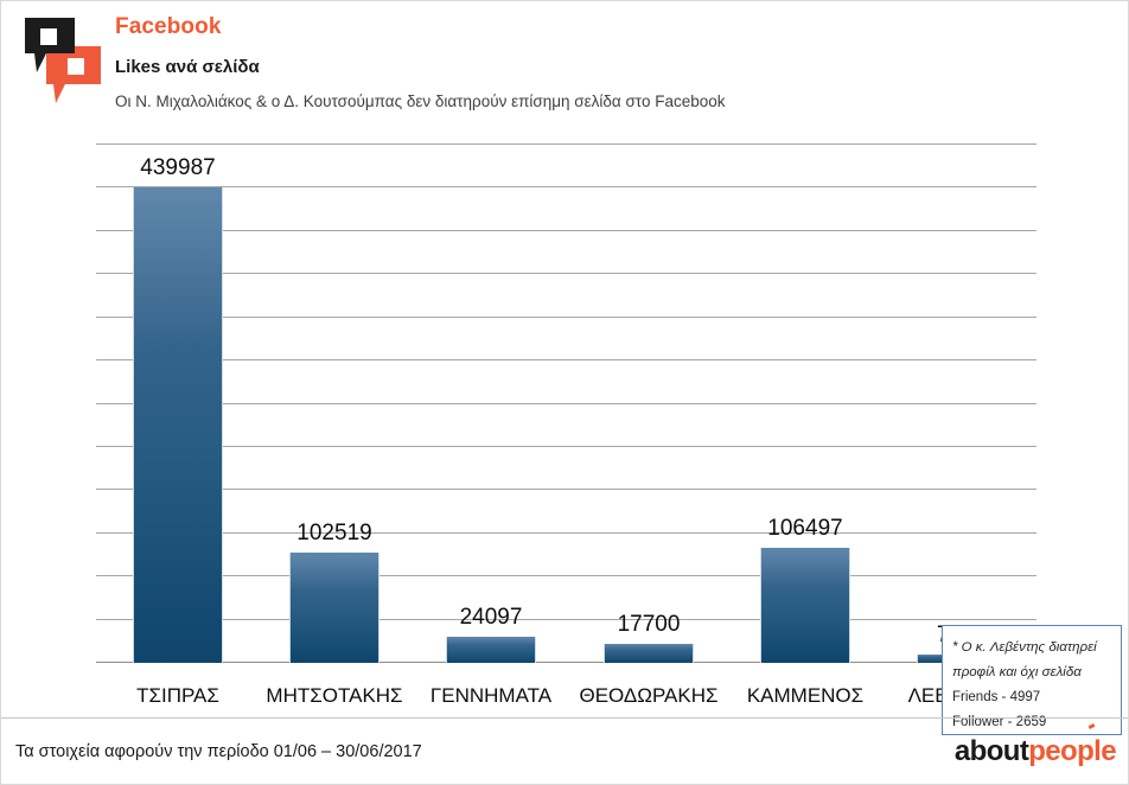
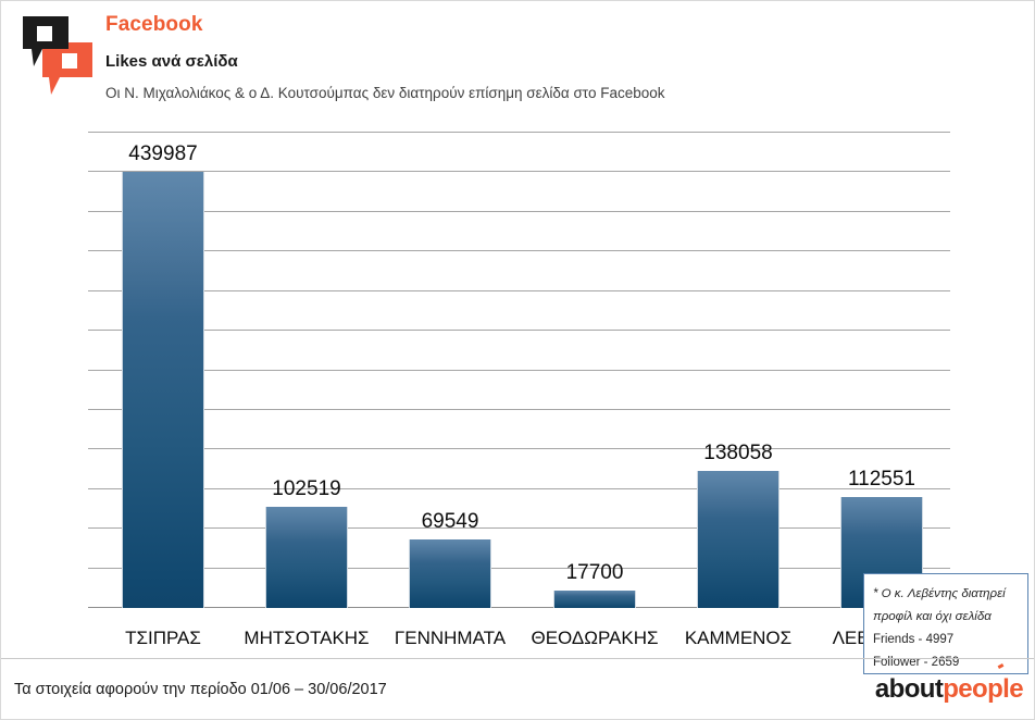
ΓΕΝΝΗΜΑΤΑ: 24097 -> 69549
ΚΑΜΜΕΝΟΣ: 106497 -> 138058
ΛΕΒΕΝΤΗΣ: 7656 -> 112551
